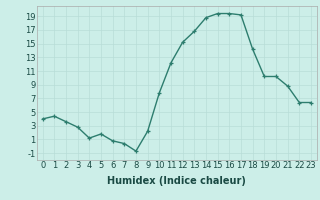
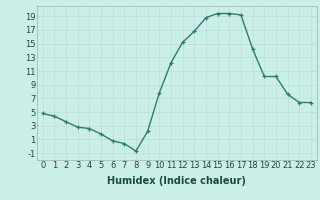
0: 4.0 -> 4.8
4: 1.2 -> 2.6
21: 8.8 -> 7.6
